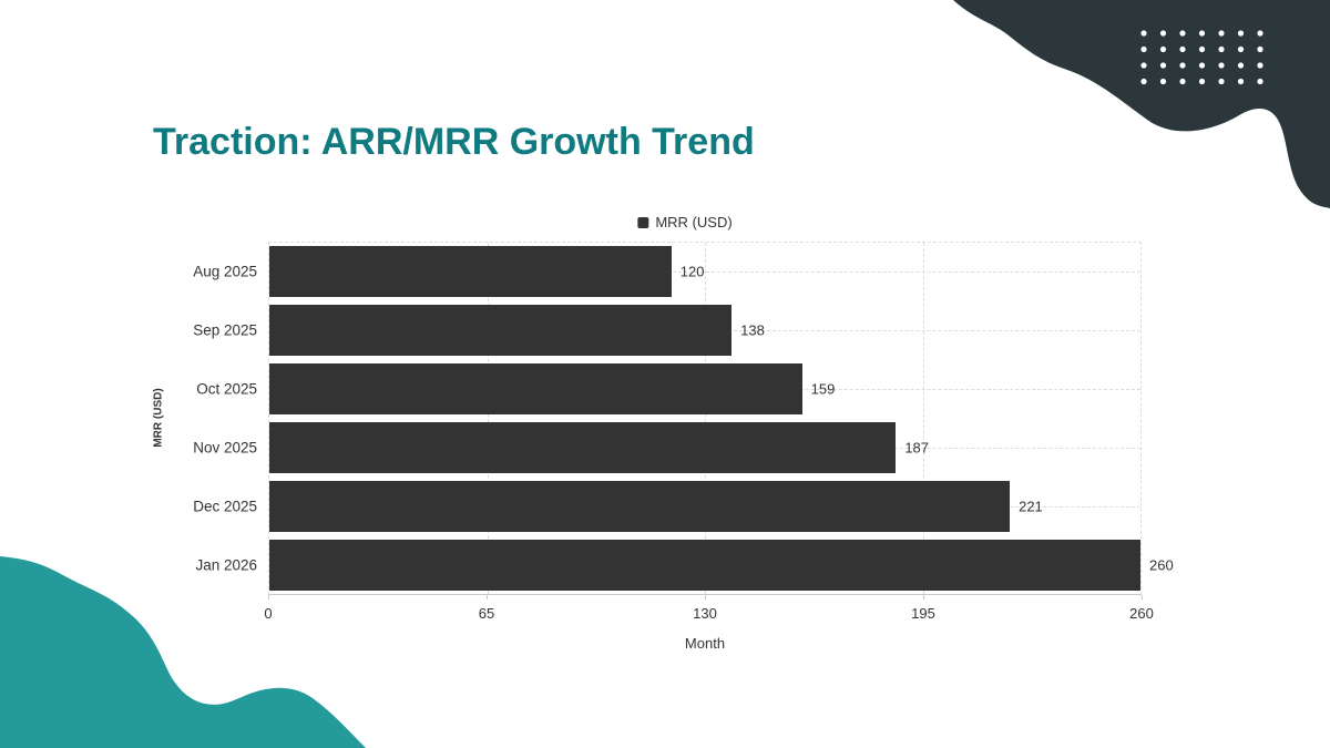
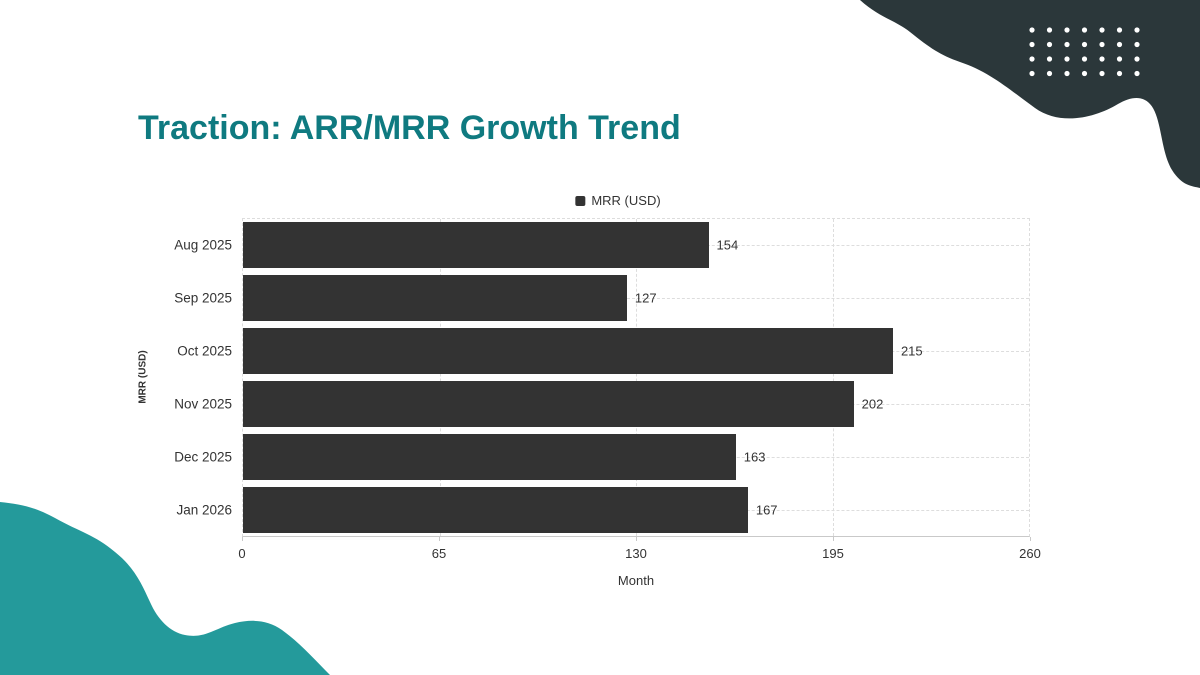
Aug 2025: 120 -> 154
Sep 2025: 138 -> 127
Oct 2025: 159 -> 215
Nov 2025: 187 -> 202
Dec 2025: 221 -> 163
Jan 2026: 260 -> 167
